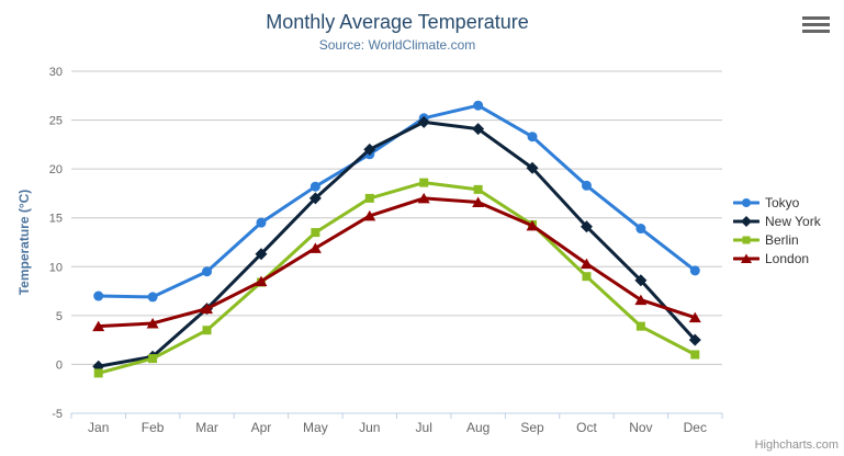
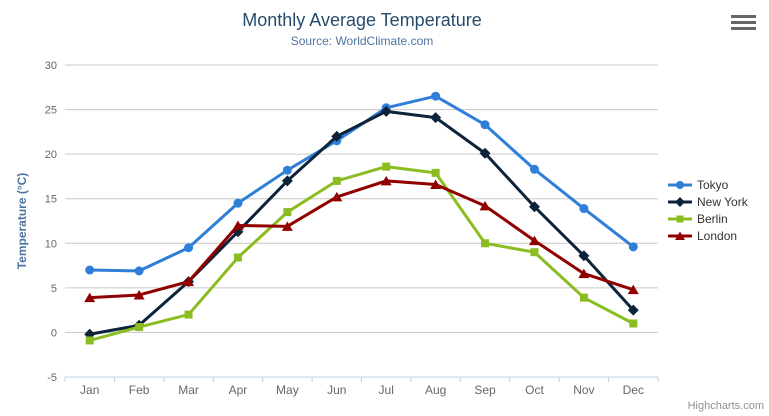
Berlin/Mar: 4 -> 2
London/Apr: 8 -> 12
Berlin/Sep: 14 -> 10
